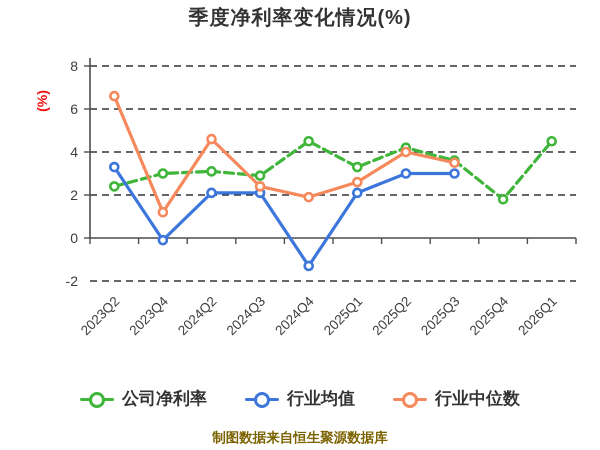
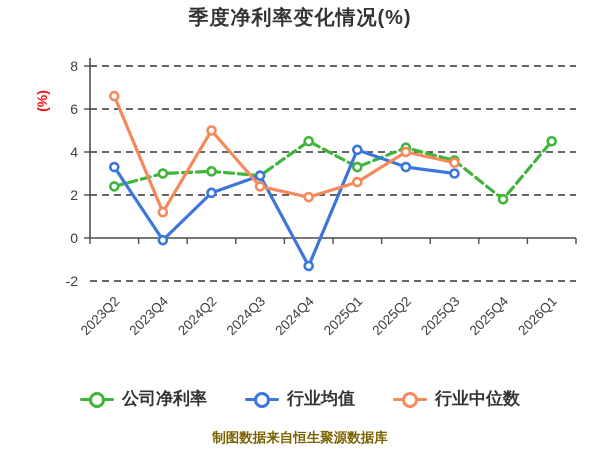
行业中位数/2024Q2: 4.6 -> 5.0
行业均值/2024Q3: 2.1 -> 2.9
行业均值/2025Q1: 2.1 -> 4.1
行业均值/2025Q2: 3.0 -> 3.3
